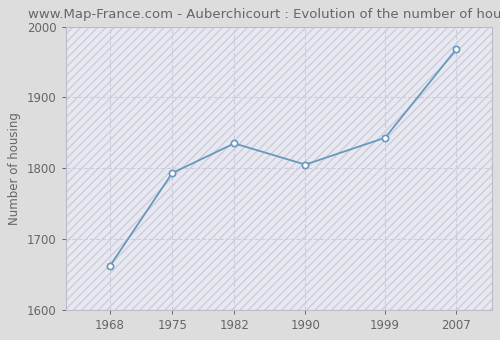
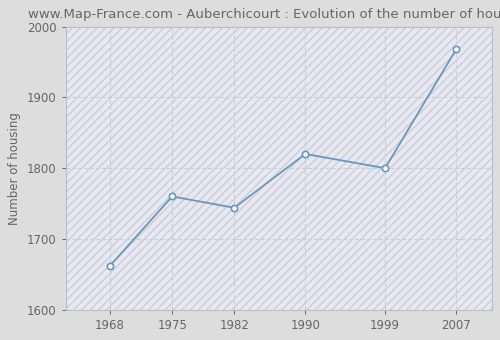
1975: 1793 -> 1760
1982: 1835 -> 1744
1990: 1805 -> 1820
1999: 1843 -> 1800
